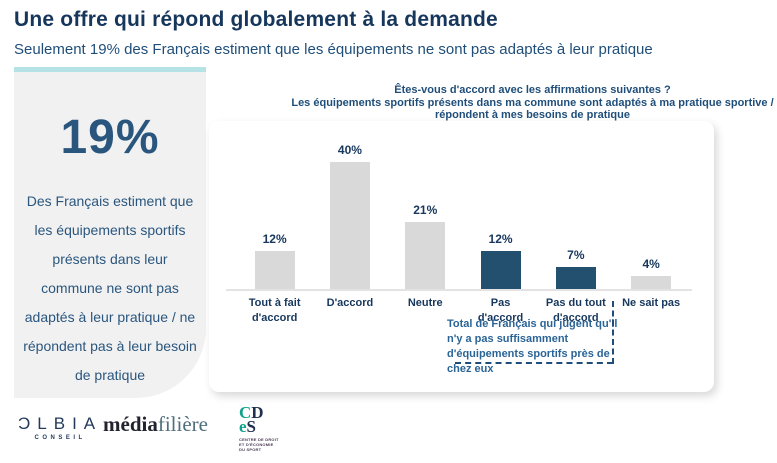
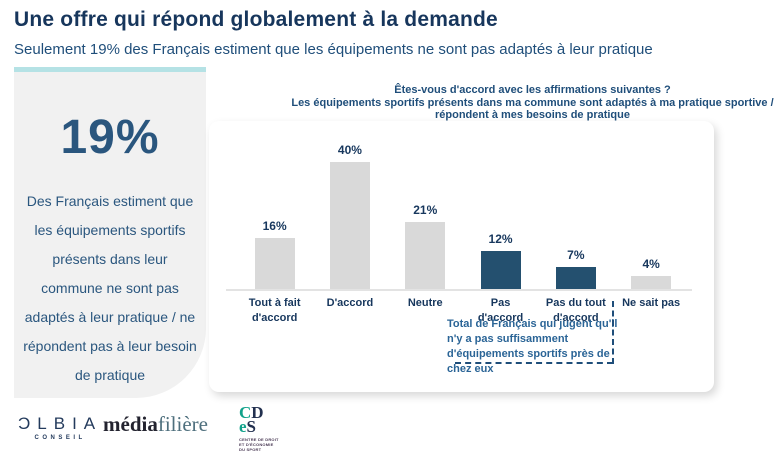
Tout à fait d'accord: 12% -> 16%
